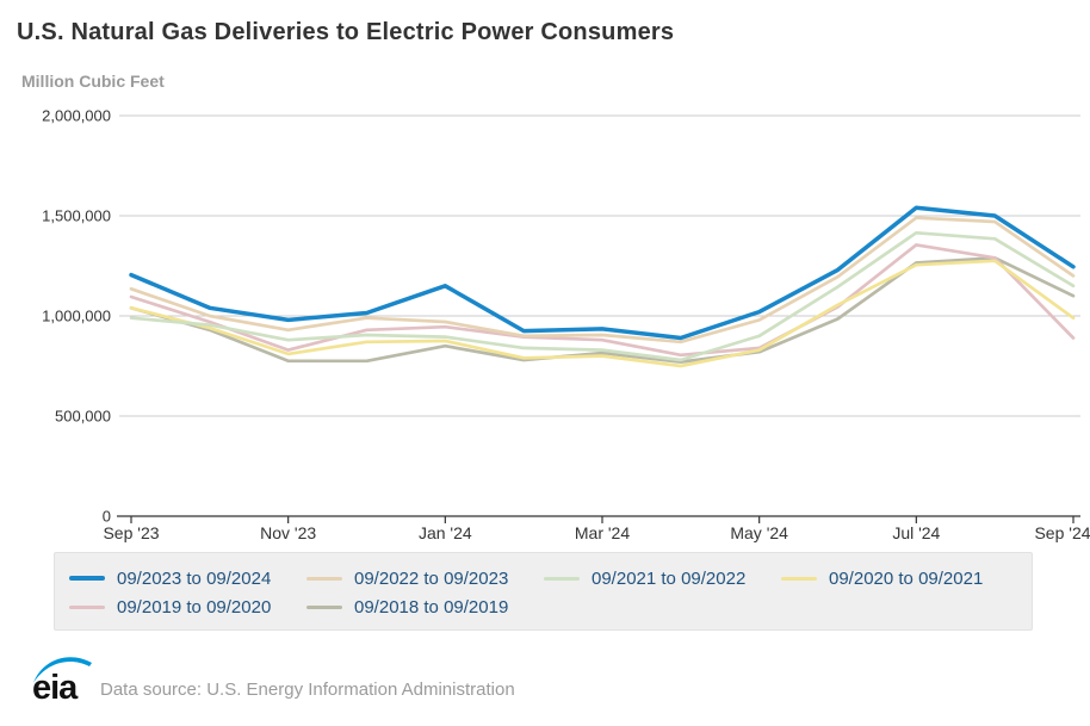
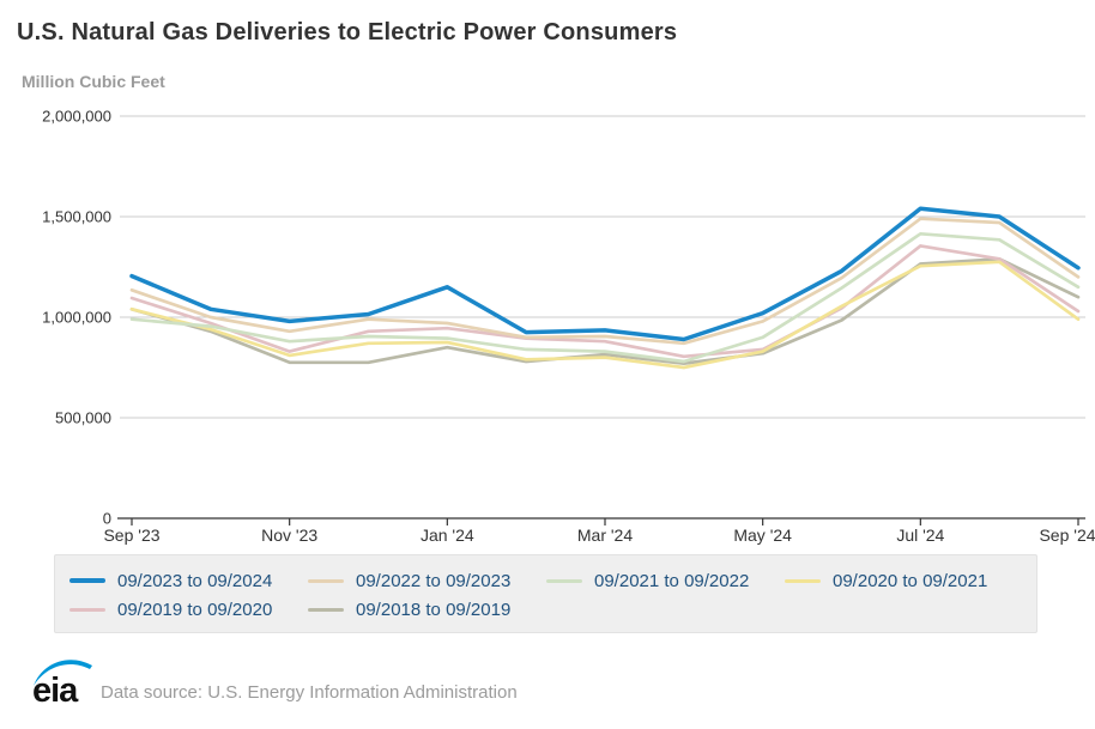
09/2019 to 09/2020/Sep '24: 890000 -> 1030000
